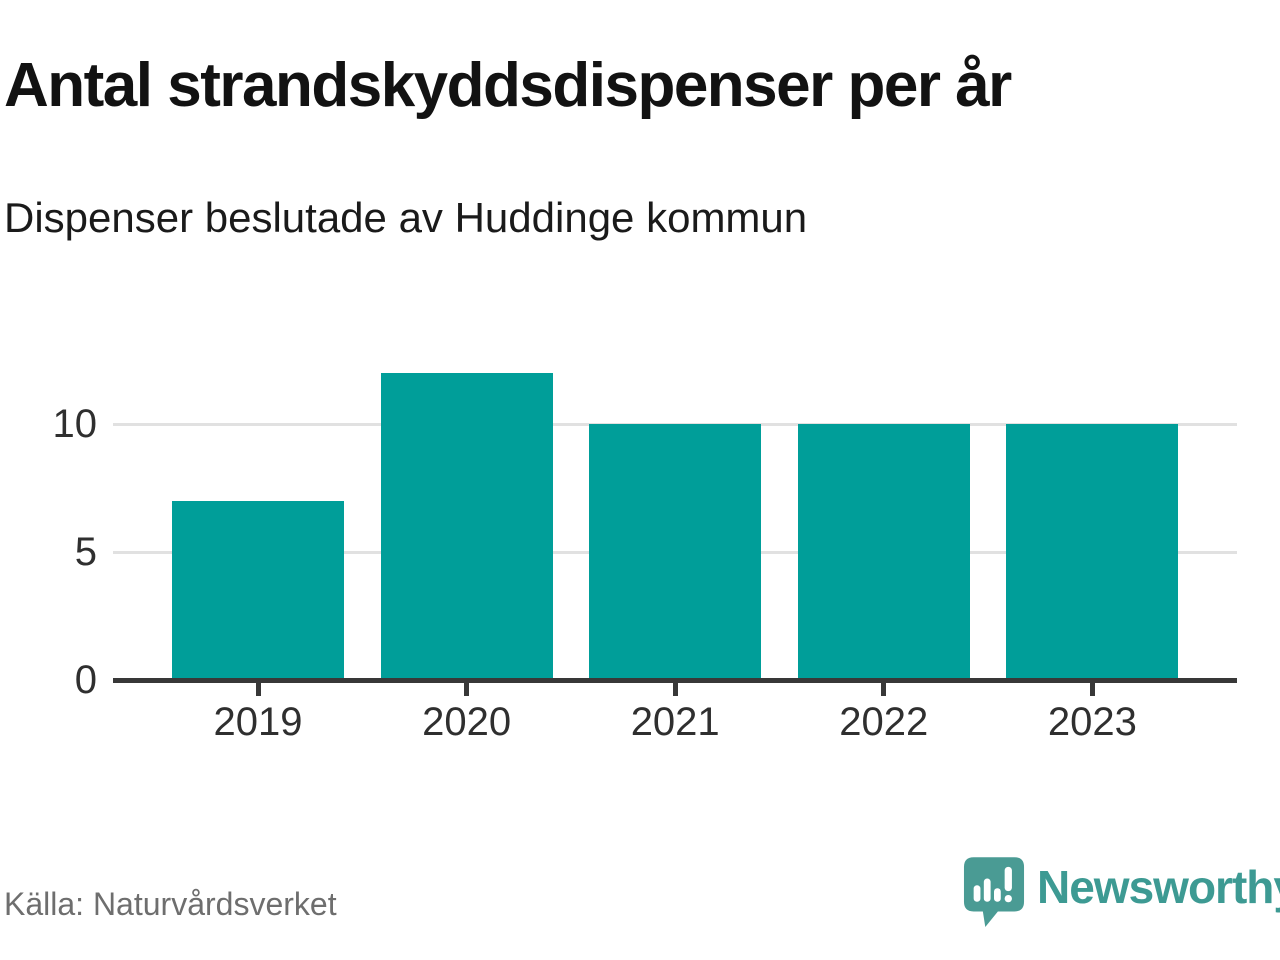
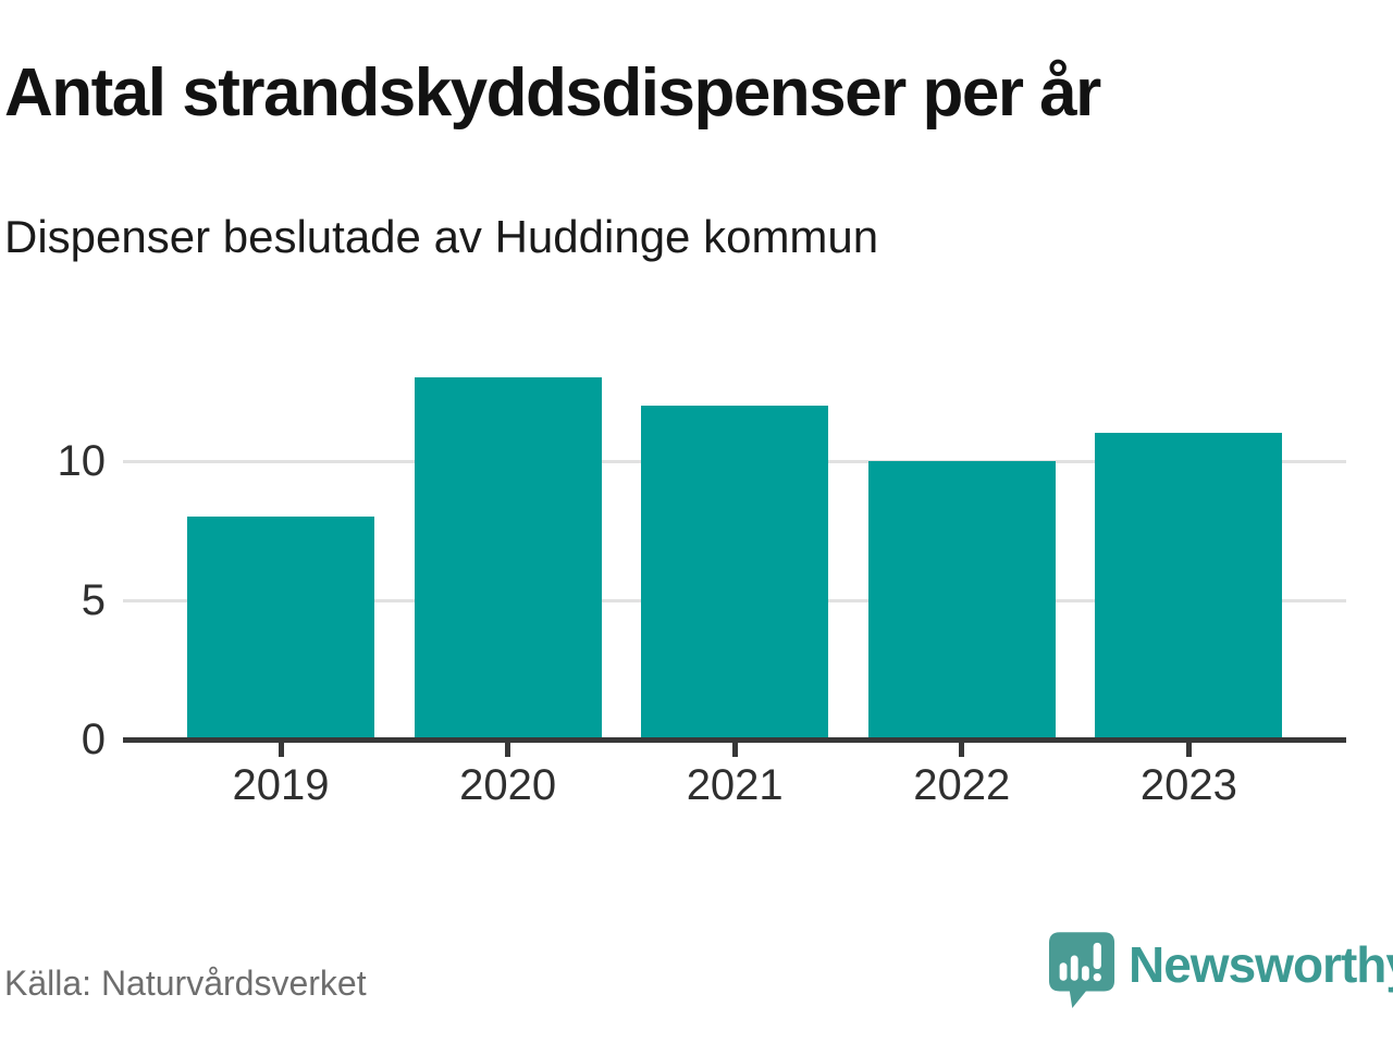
2019: 7 -> 8
2020: 12 -> 13
2021: 10 -> 12
2023: 10 -> 11
